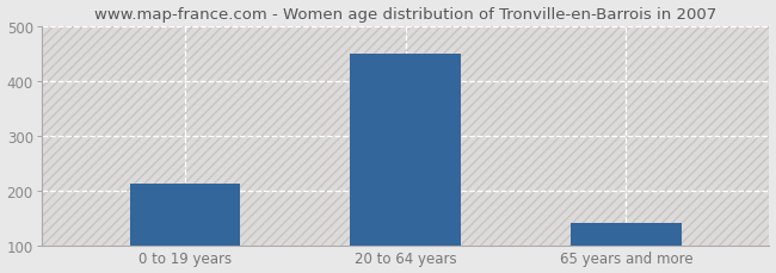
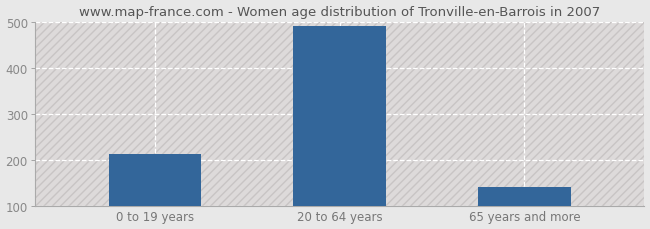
20 to 64 years: 450 -> 490
